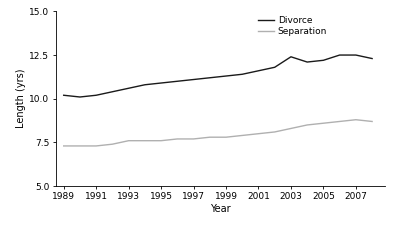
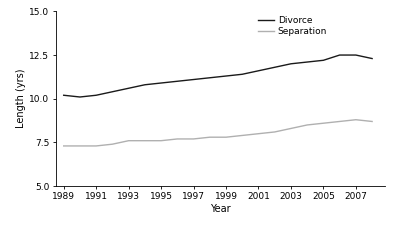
Divorce/2003: 12.4 -> 12.0
